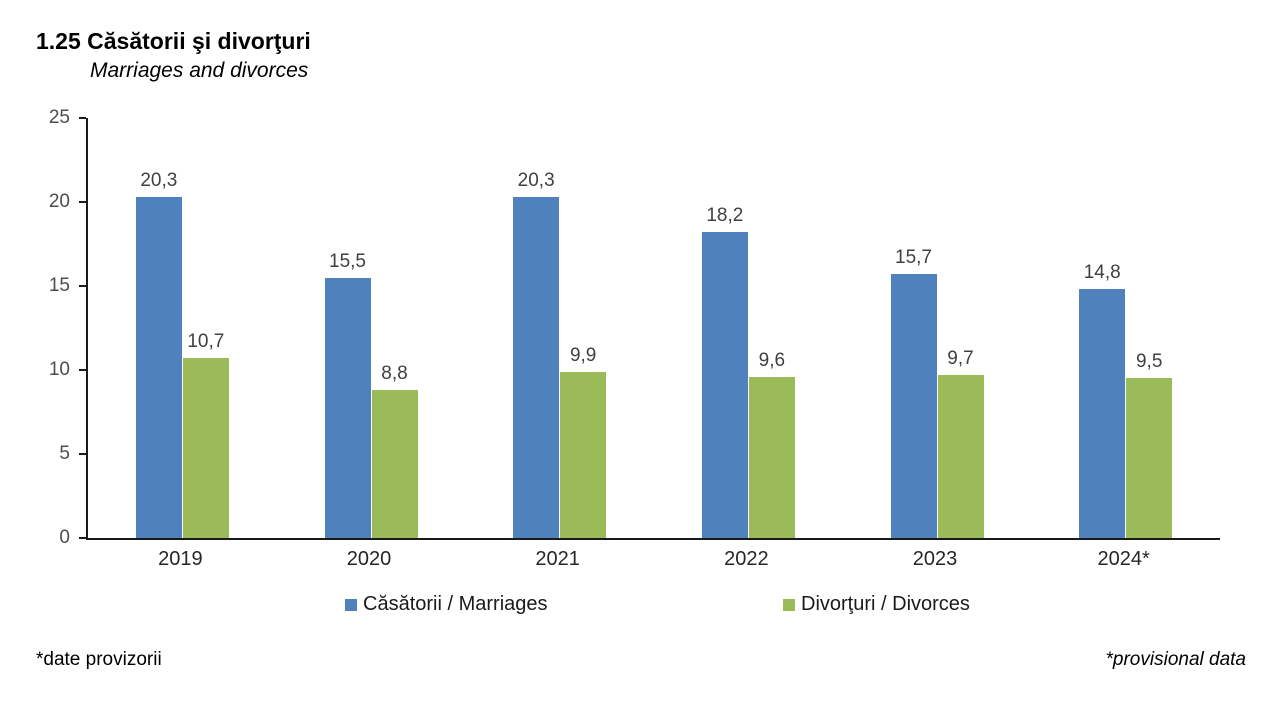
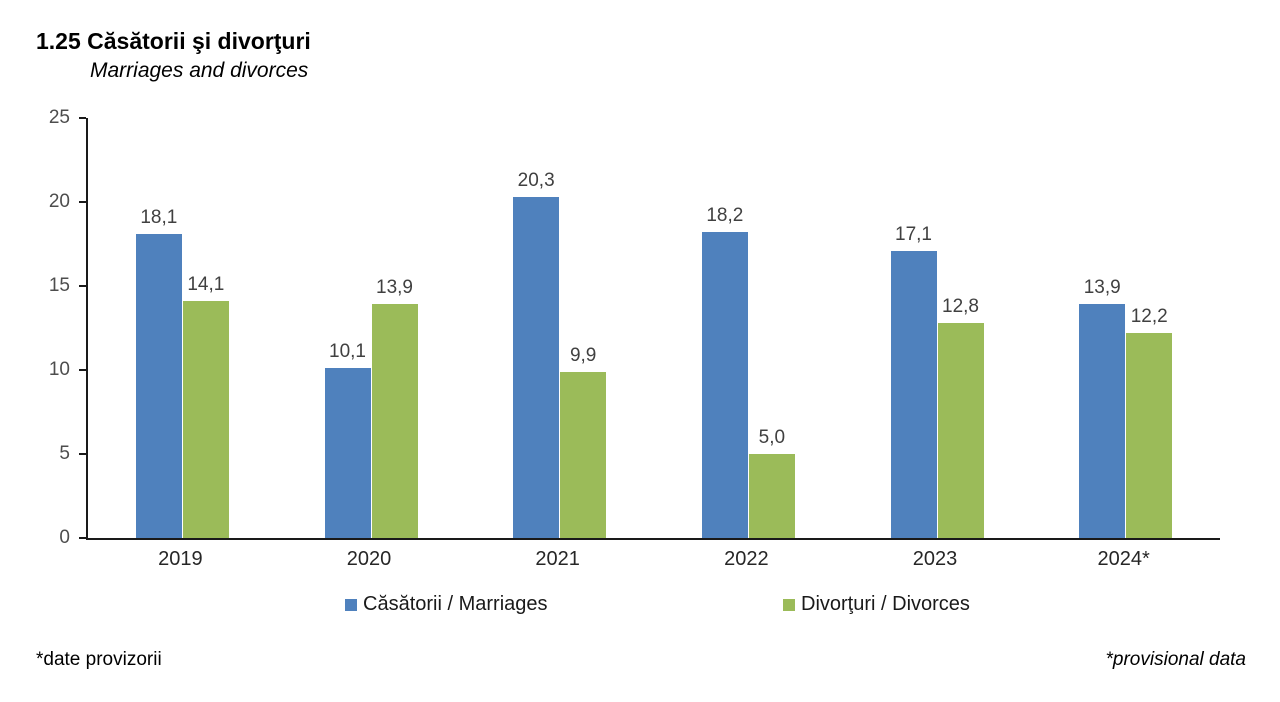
Căsătorii / Marriages/2019: 20,3 -> 18,1
Divorţuri / Divorces/2019: 10,7 -> 14,1
Căsătorii / Marriages/2020: 15,5 -> 10,1
Divorţuri / Divorces/2020: 8,8 -> 13,9
Divorţuri / Divorces/2022: 9,6 -> 5,0
Căsătorii / Marriages/2023: 15,7 -> 17,1
Divorţuri / Divorces/2023: 9,7 -> 12,8
Căsătorii / Marriages/2024*: 14,8 -> 13,9
Divorţuri / Divorces/2024*: 9,5 -> 12,2
